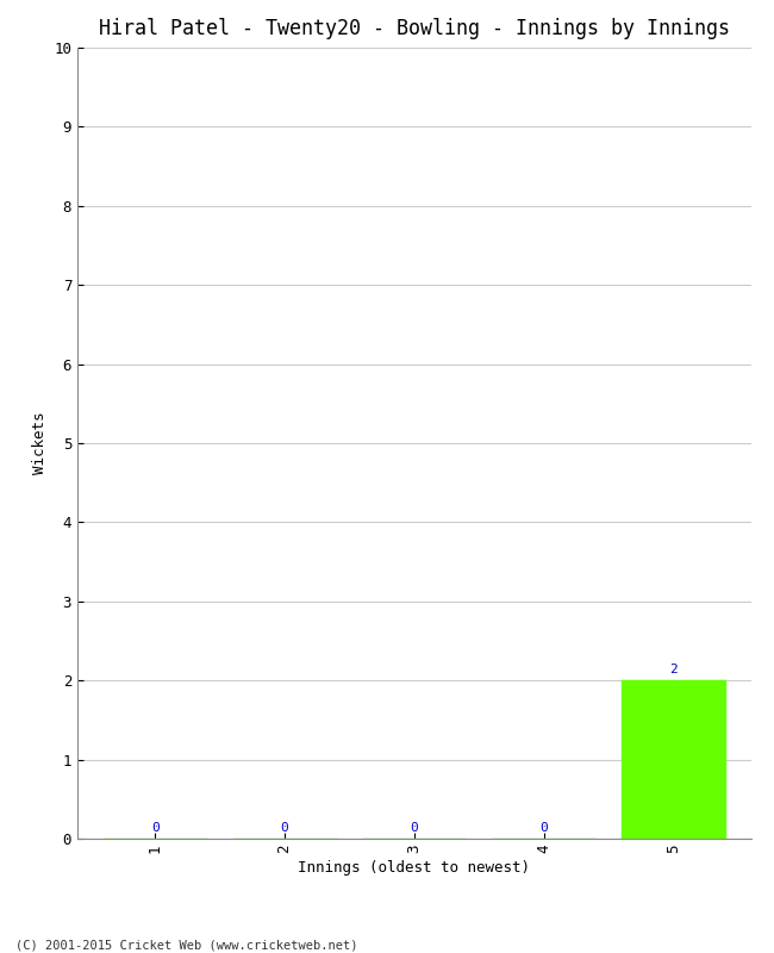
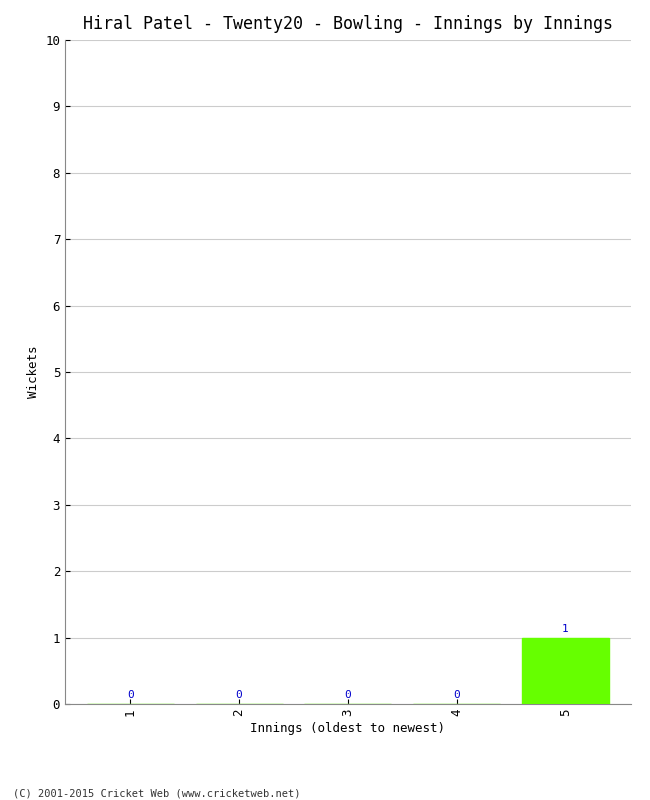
5: 2 -> 1
